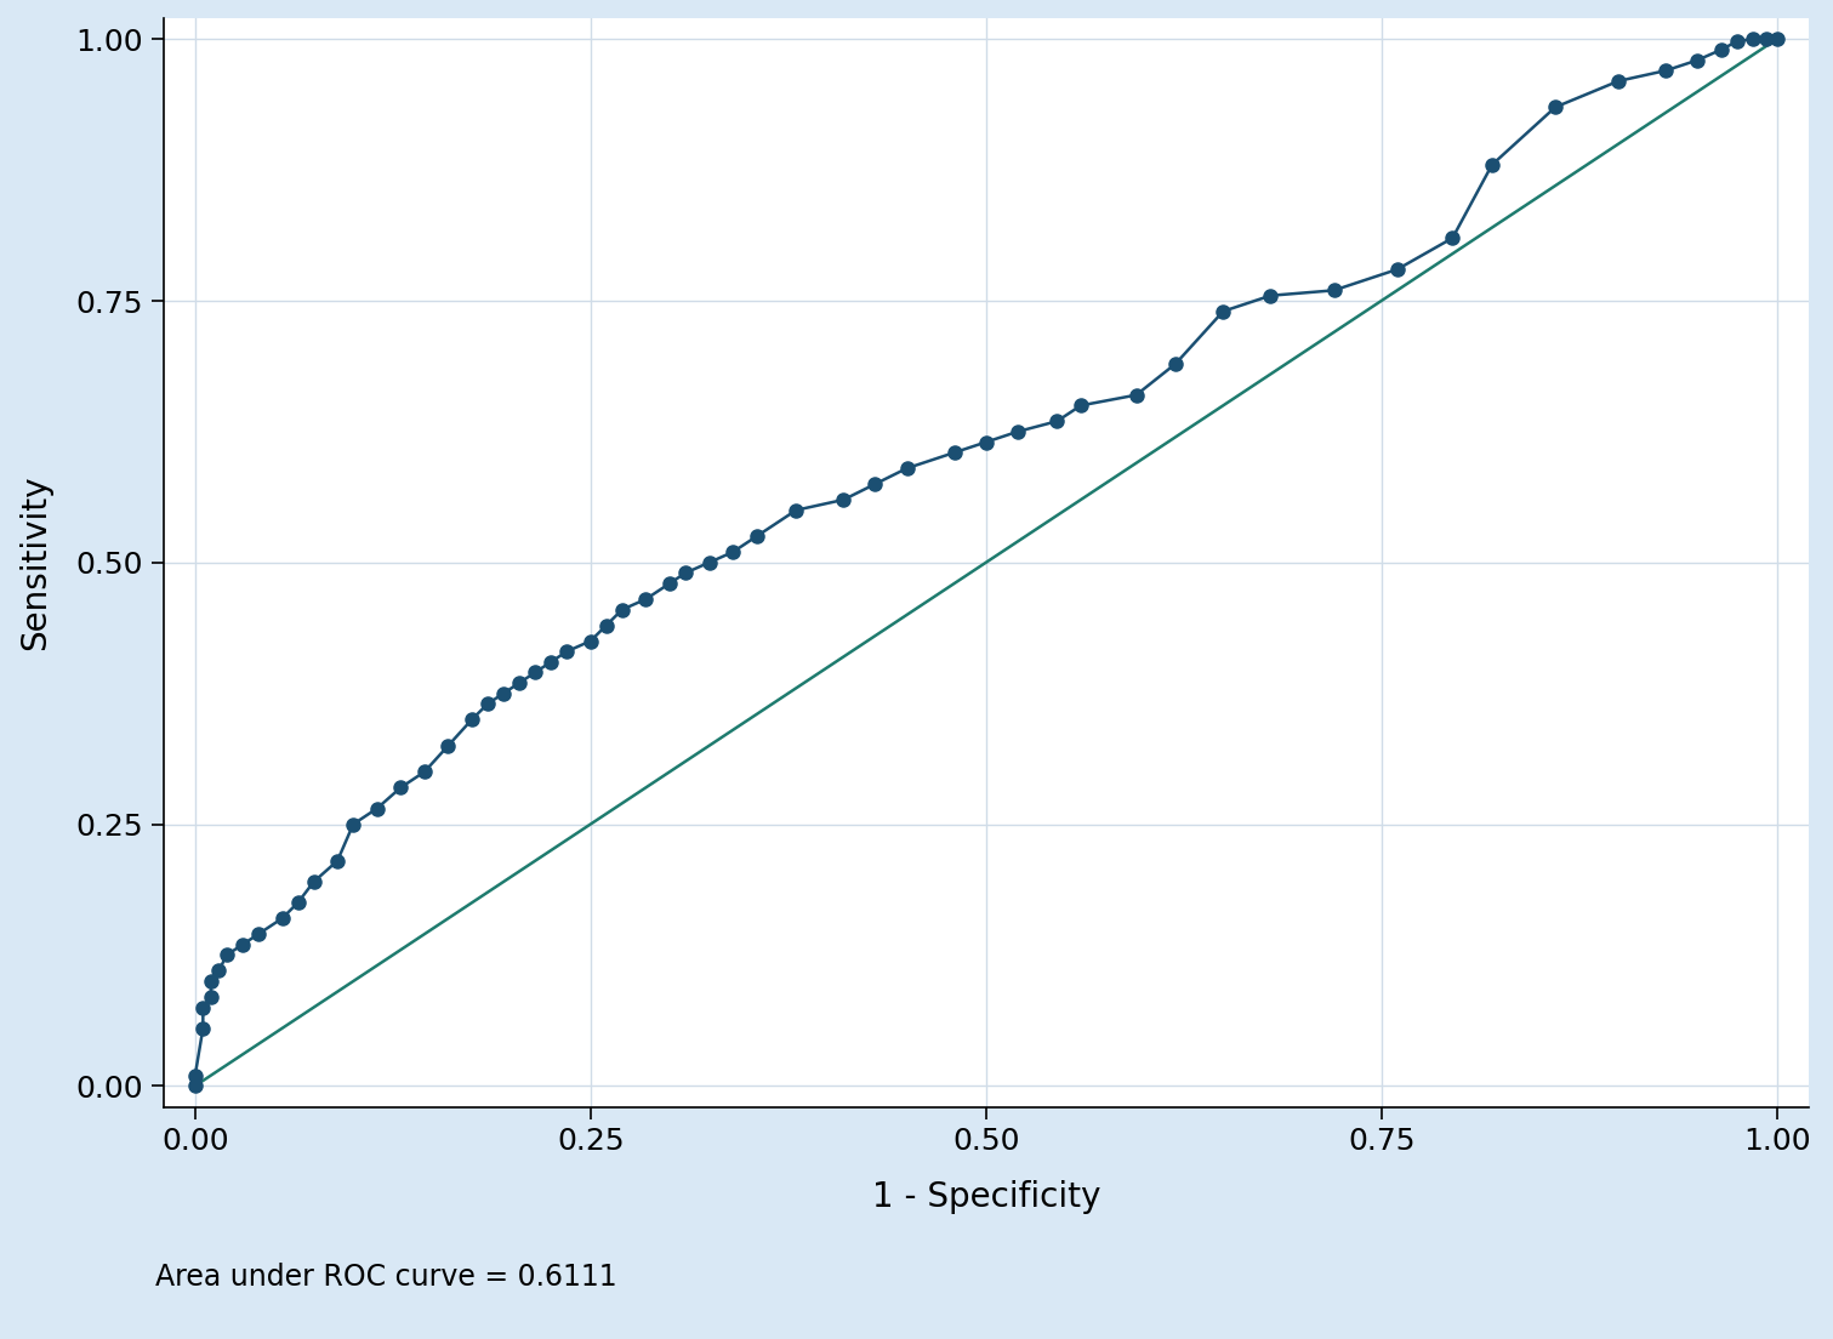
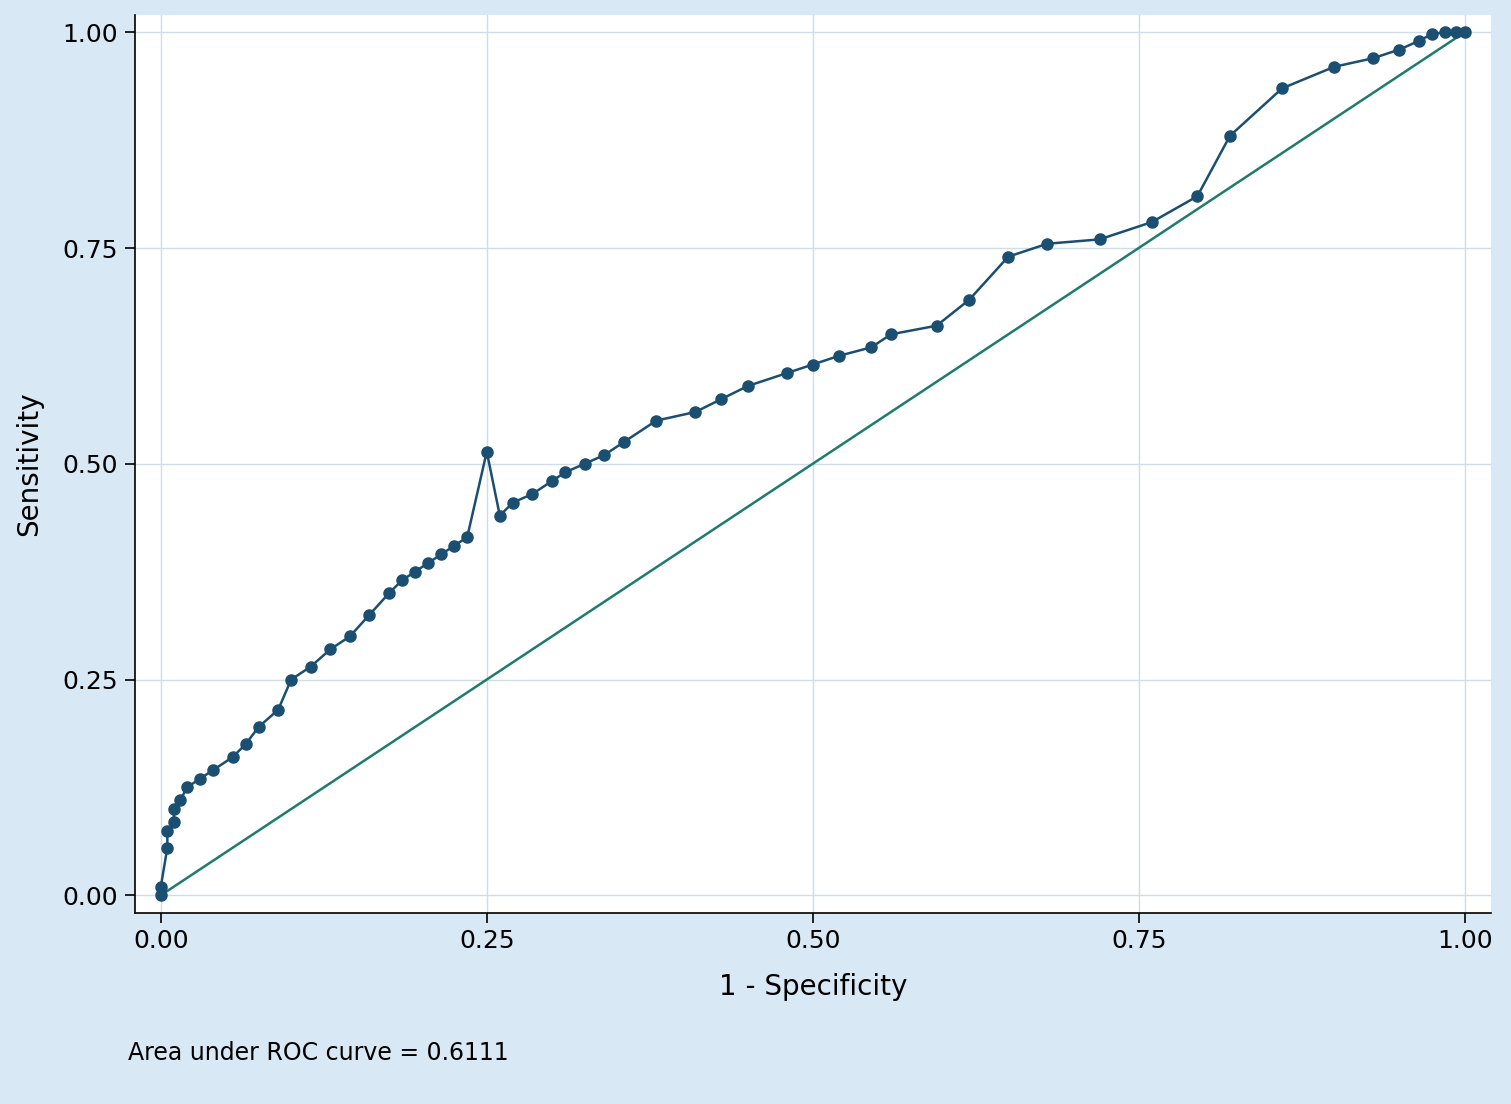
0.25: 0.425 -> 0.514
